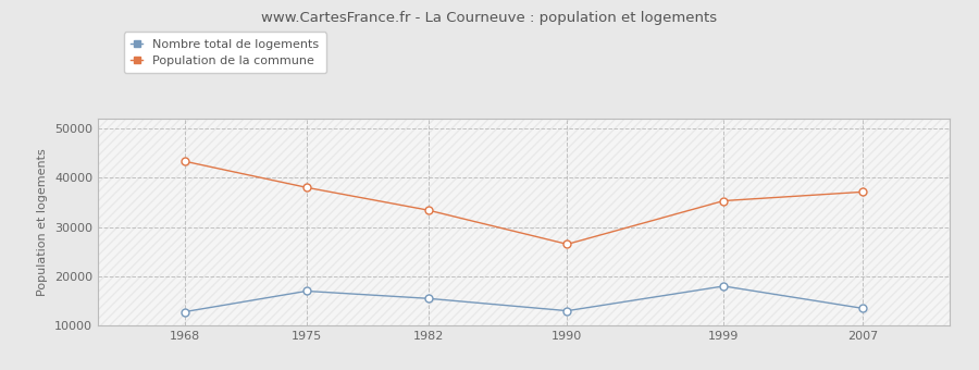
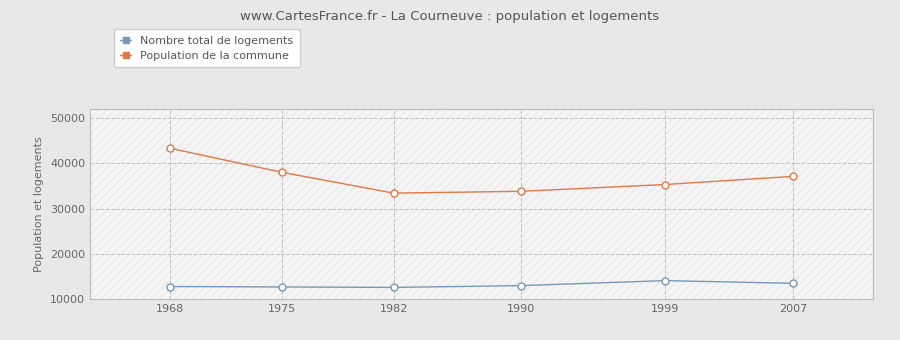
Nombre total de logements/1975: 17000 -> 12700
Nombre total de logements/1982: 15500 -> 12600
Population de la commune/1990: 26500 -> 33800
Nombre total de logements/1999: 18000 -> 14100
